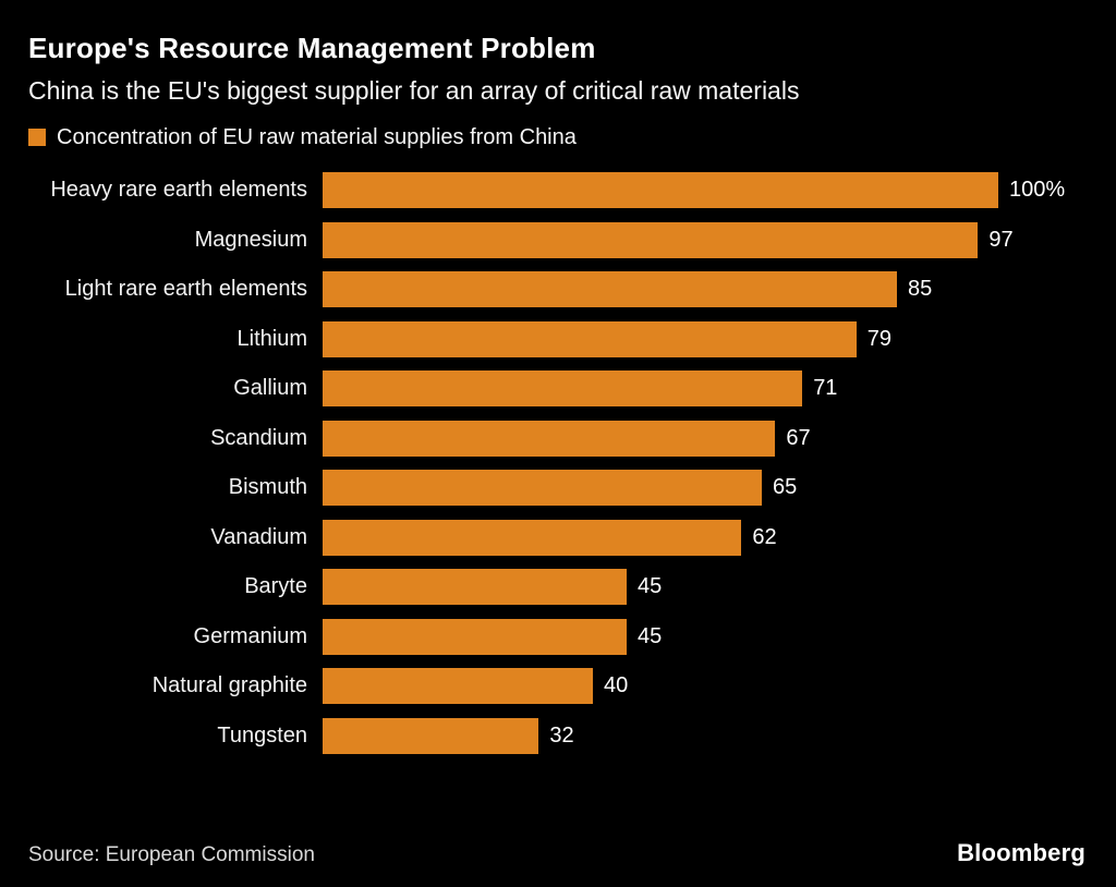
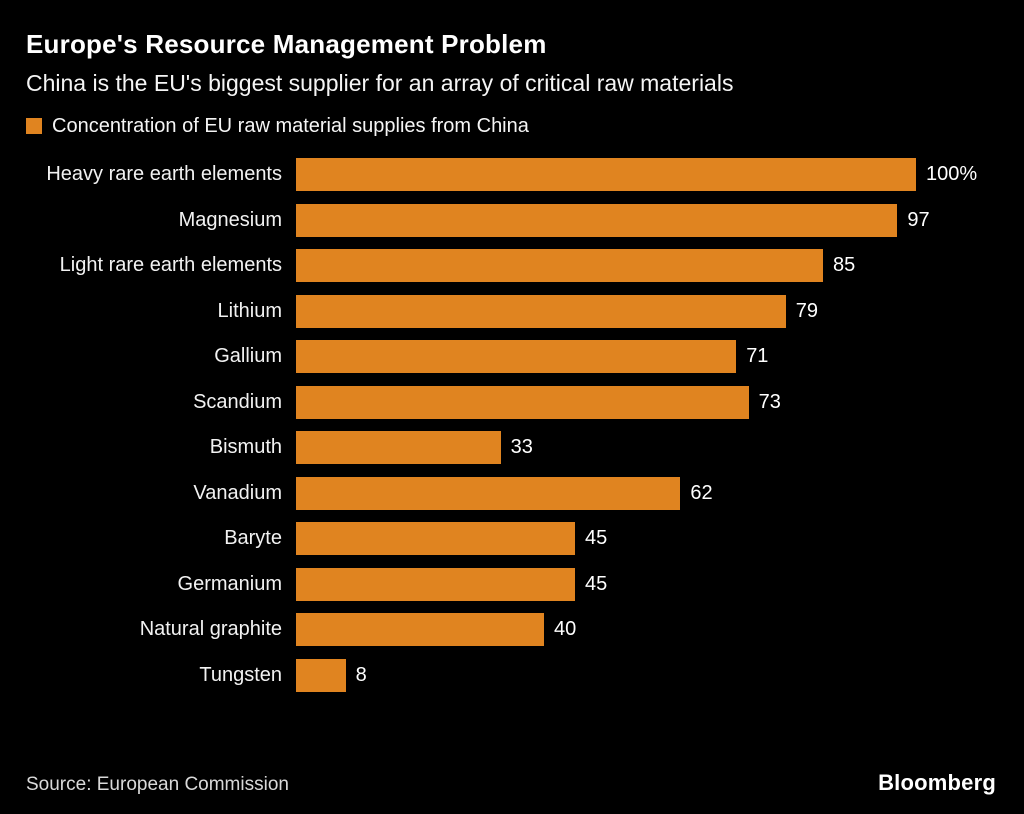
Scandium: 67 -> 73
Bismuth: 65 -> 33
Tungsten: 32 -> 8
